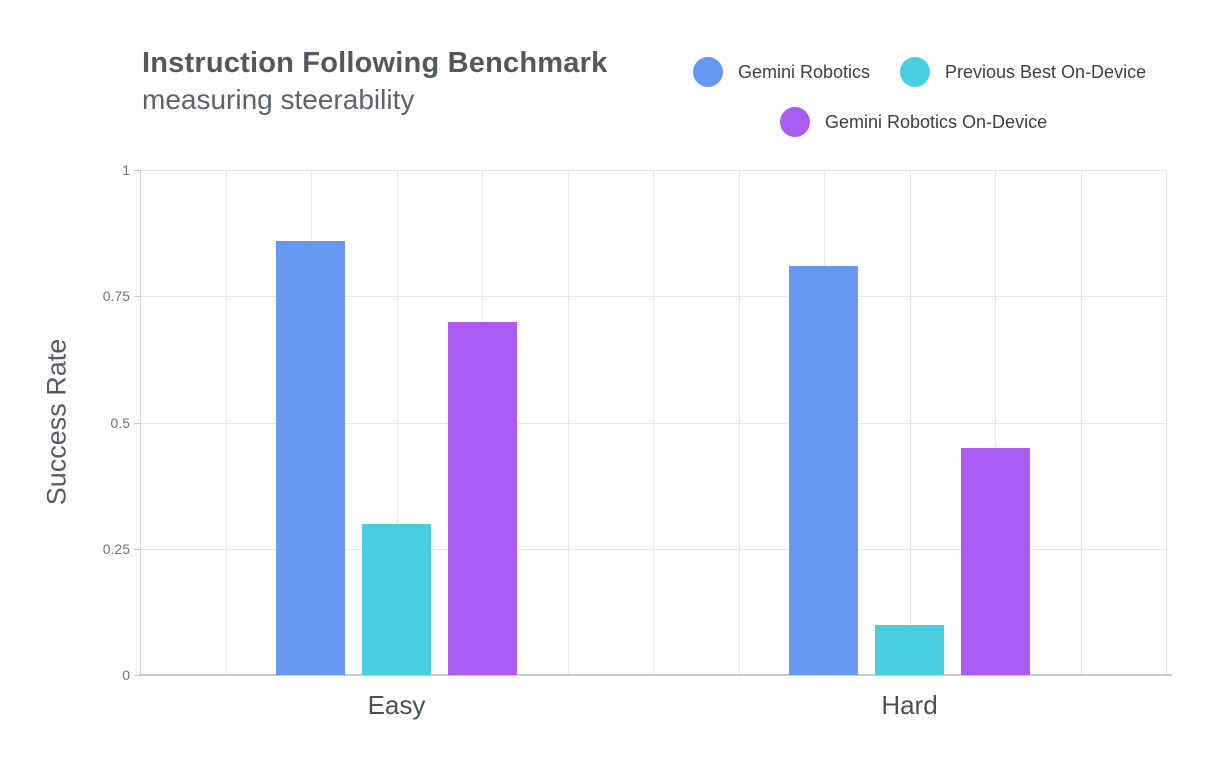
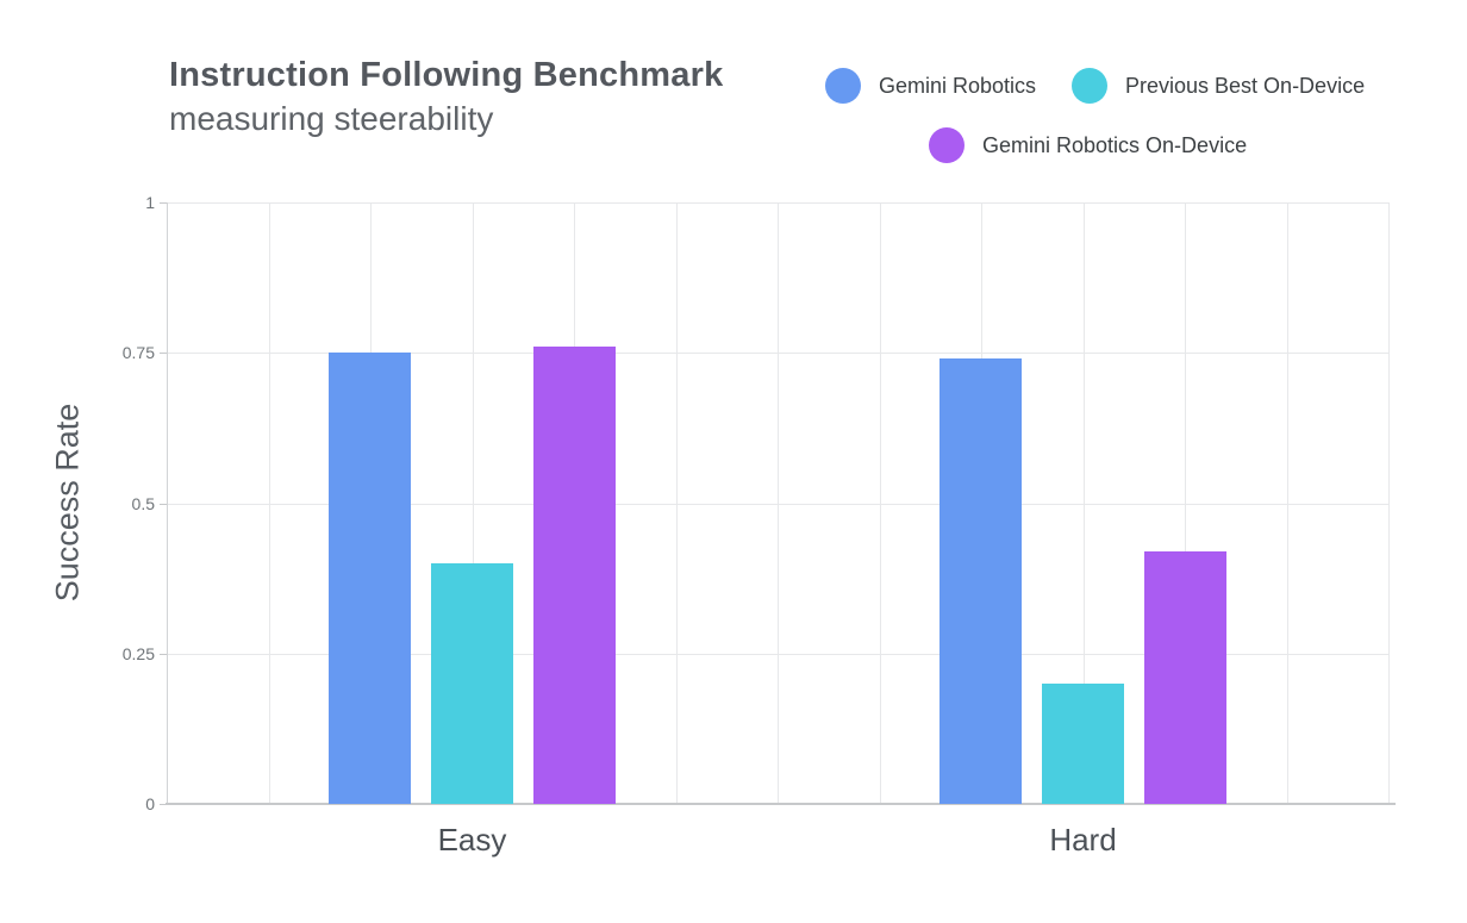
Gemini Robotics/Easy: 0.86 -> 0.75
Previous Best On-Device/Easy: 0.3 -> 0.4
Gemini Robotics On-Device/Easy: 0.70 -> 0.76
Gemini Robotics/Hard: 0.81 -> 0.74
Previous Best On-Device/Hard: 0.1 -> 0.2
Gemini Robotics On-Device/Hard: 0.45 -> 0.42
